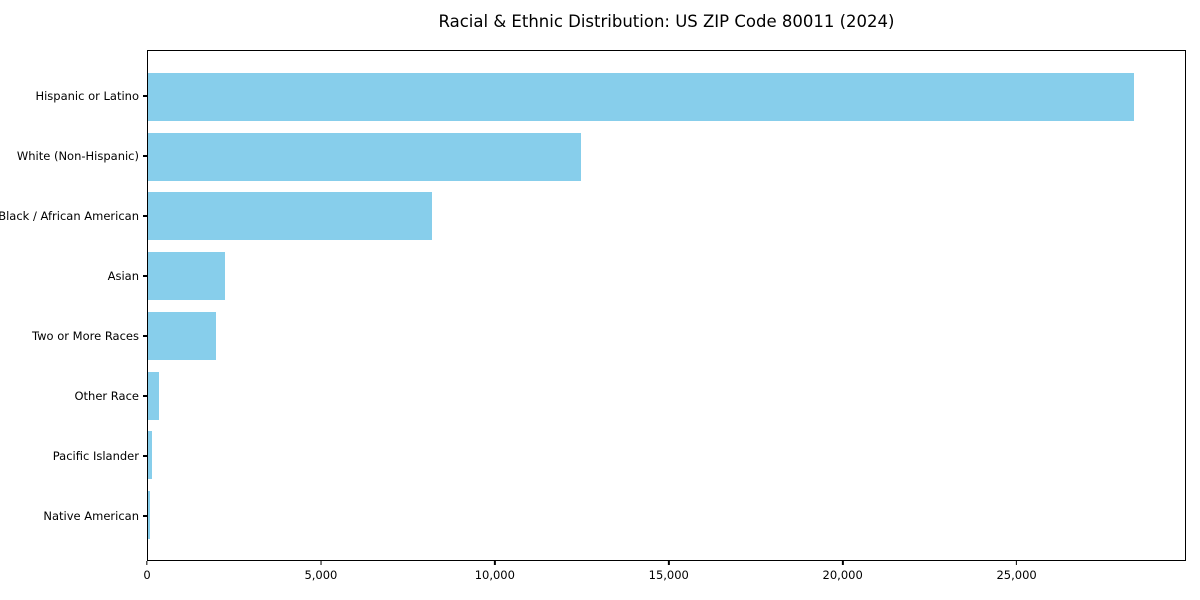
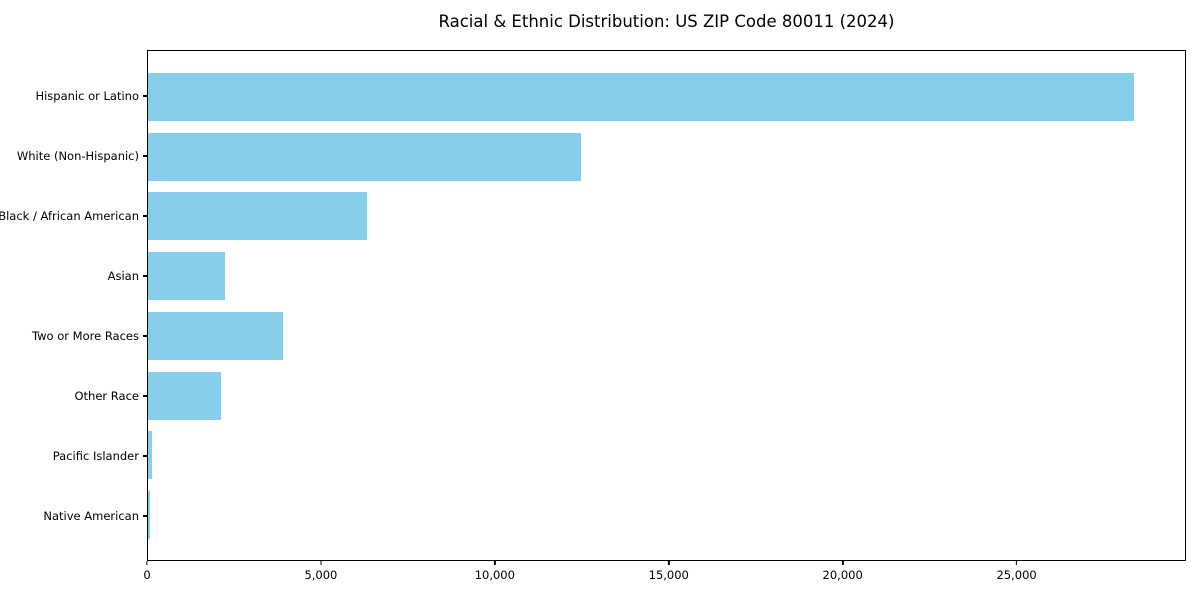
Black / African American: 8200 -> 6300
Two or More Races: 2000 -> 3900
Other Race: 300 -> 2100
